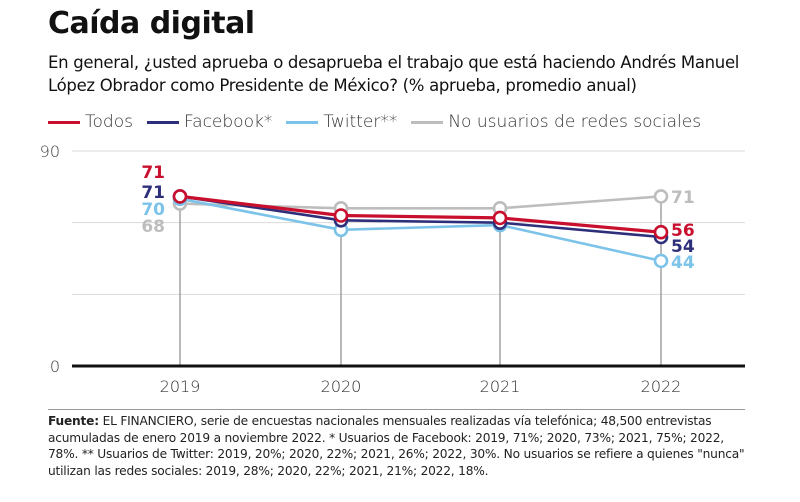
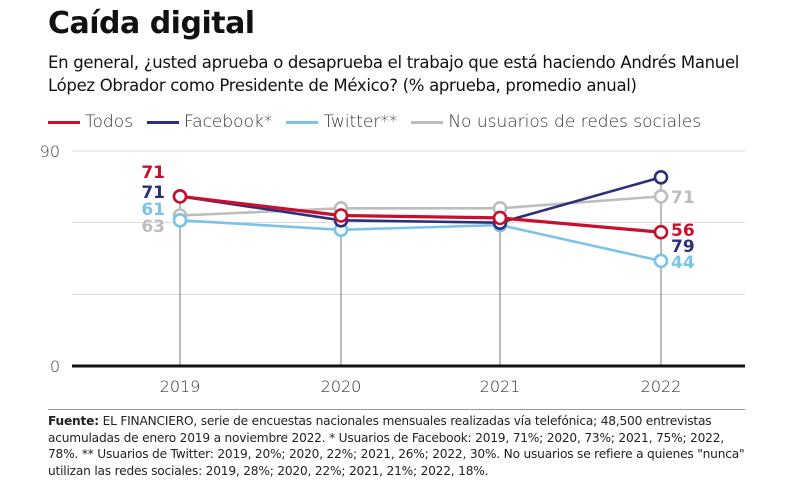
No usuarios de redes sociales/2019: 68 -> 63
Twitter**/2019: 70 -> 61
Facebook*/2022: 54 -> 79
